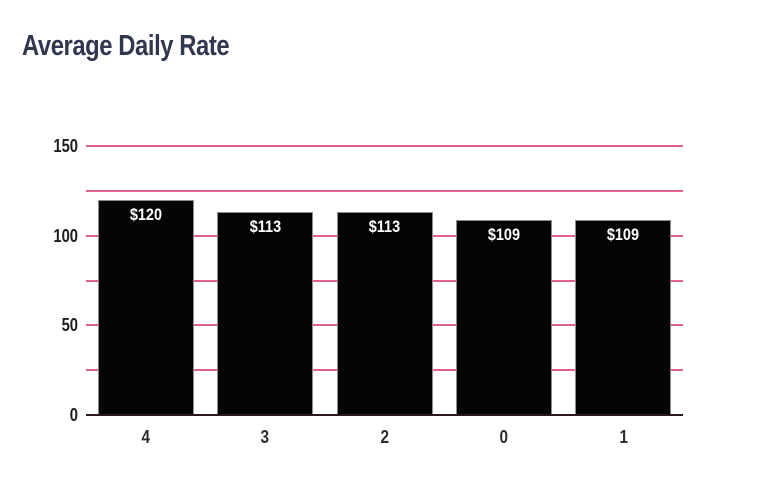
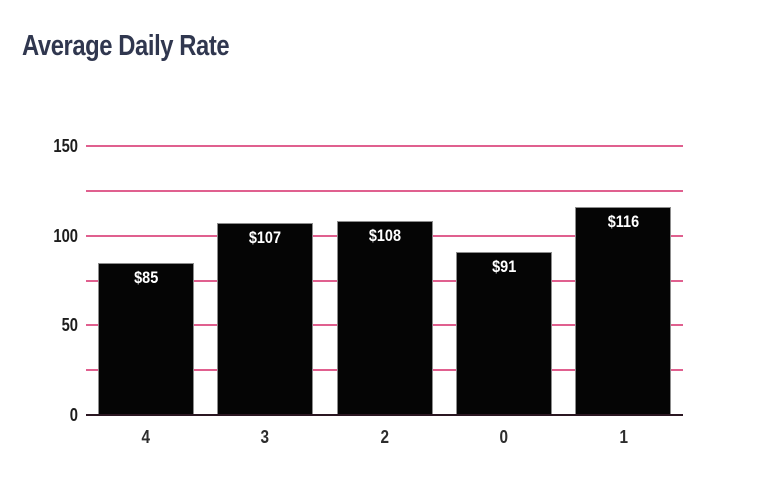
4: $120 -> $85
3: $113 -> $107
2: $113 -> $108
0: $109 -> $91
1: $109 -> $116
